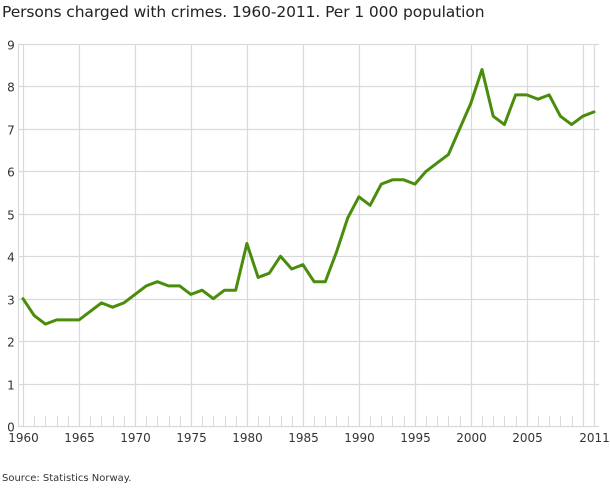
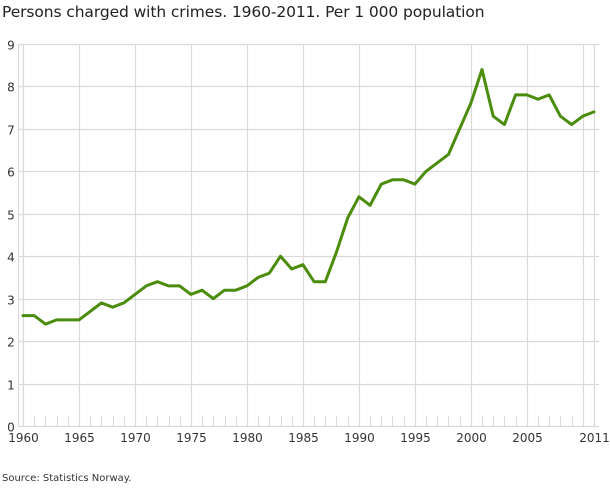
1960: 3.0 -> 2.6
1980: 4.3 -> 3.3
